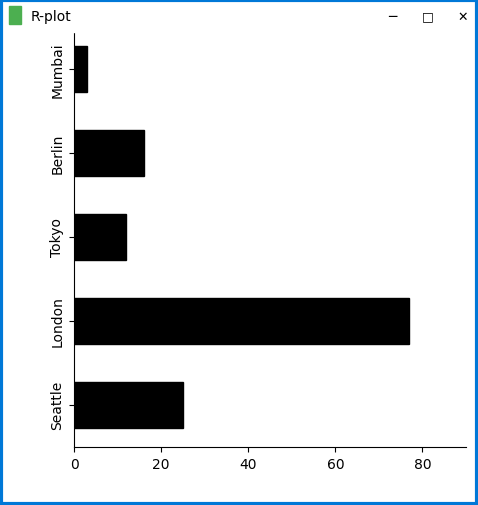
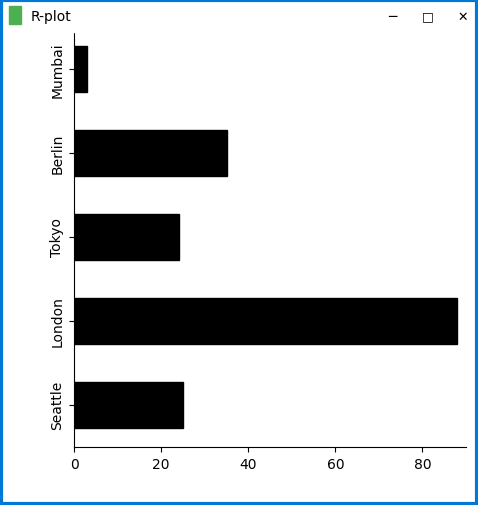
Berlin: 16 -> 35
Tokyo: 12 -> 24
London: 77 -> 88
